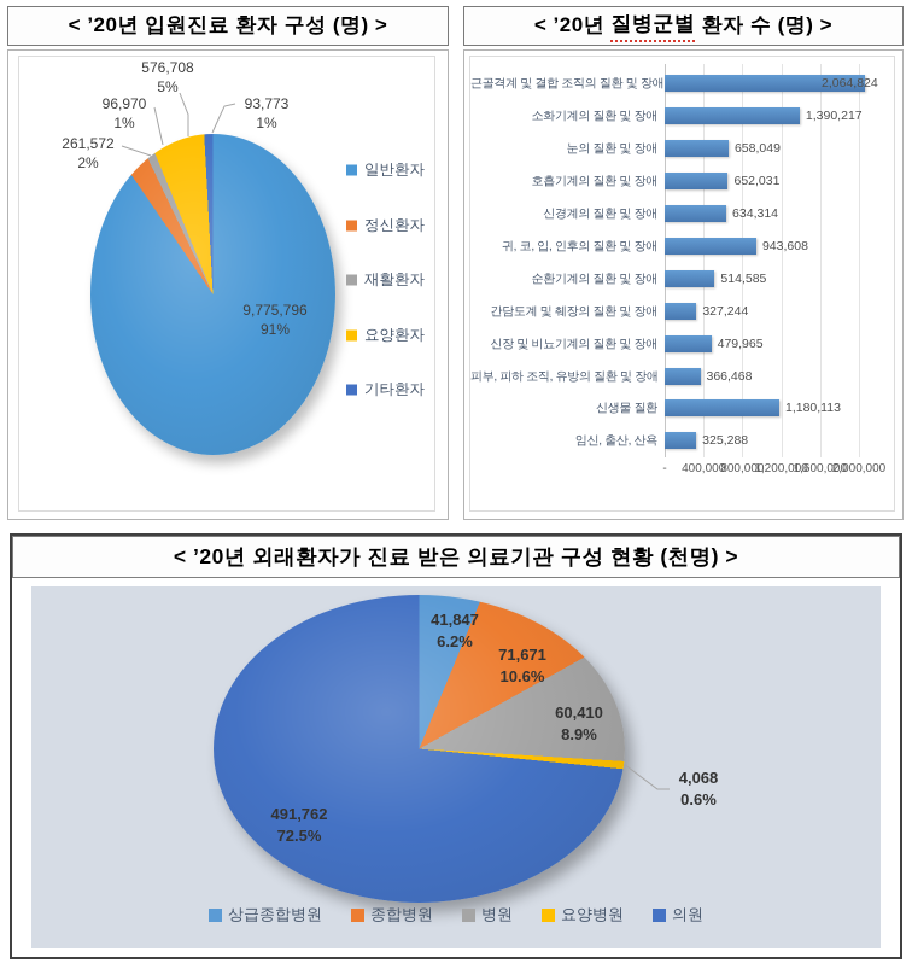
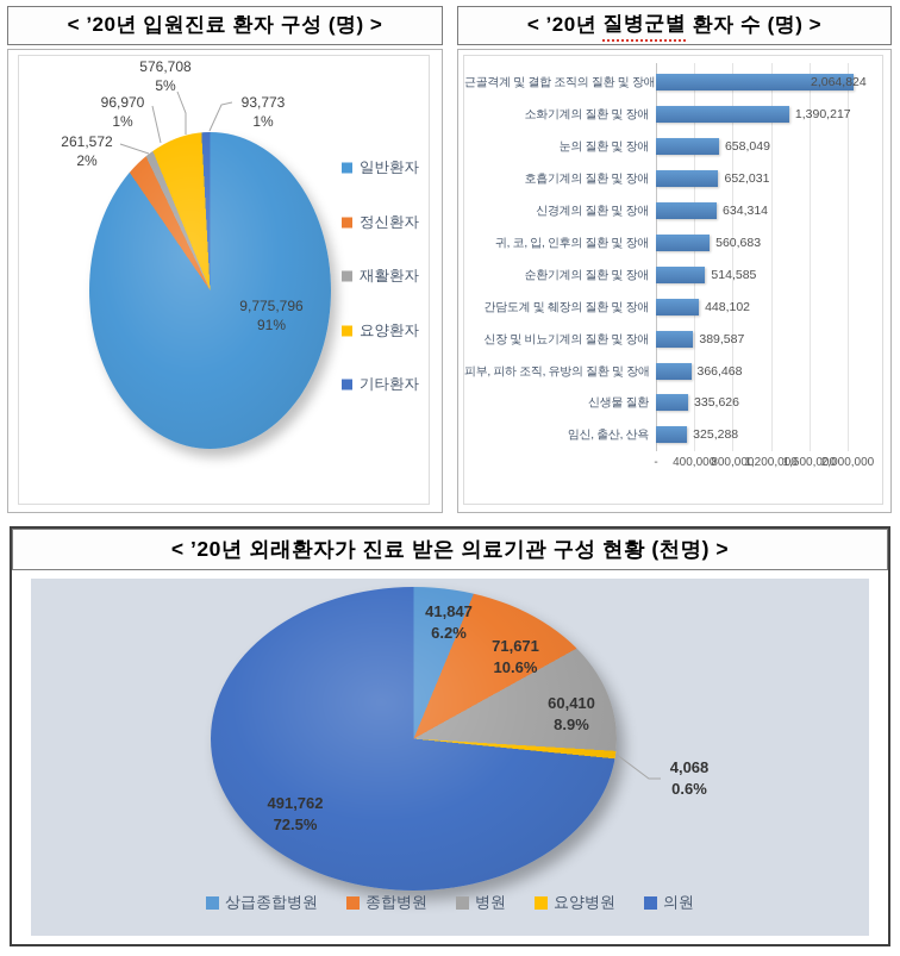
< ’20년 질병군별 환자 수 (명) >/귀, 코, 입, 인후의 질환 및 장애: 943,608 -> 560,683
< ’20년 질병군별 환자 수 (명) >/간담도계 및 췌장의 질환 및 장애: 327,244 -> 448,102
< ’20년 질병군별 환자 수 (명) >/신장 및 비뇨기계의 질환 및 장애: 479,965 -> 389,587
< ’20년 질병군별 환자 수 (명) >/신생물 질환: 1,180,113 -> 335,626
